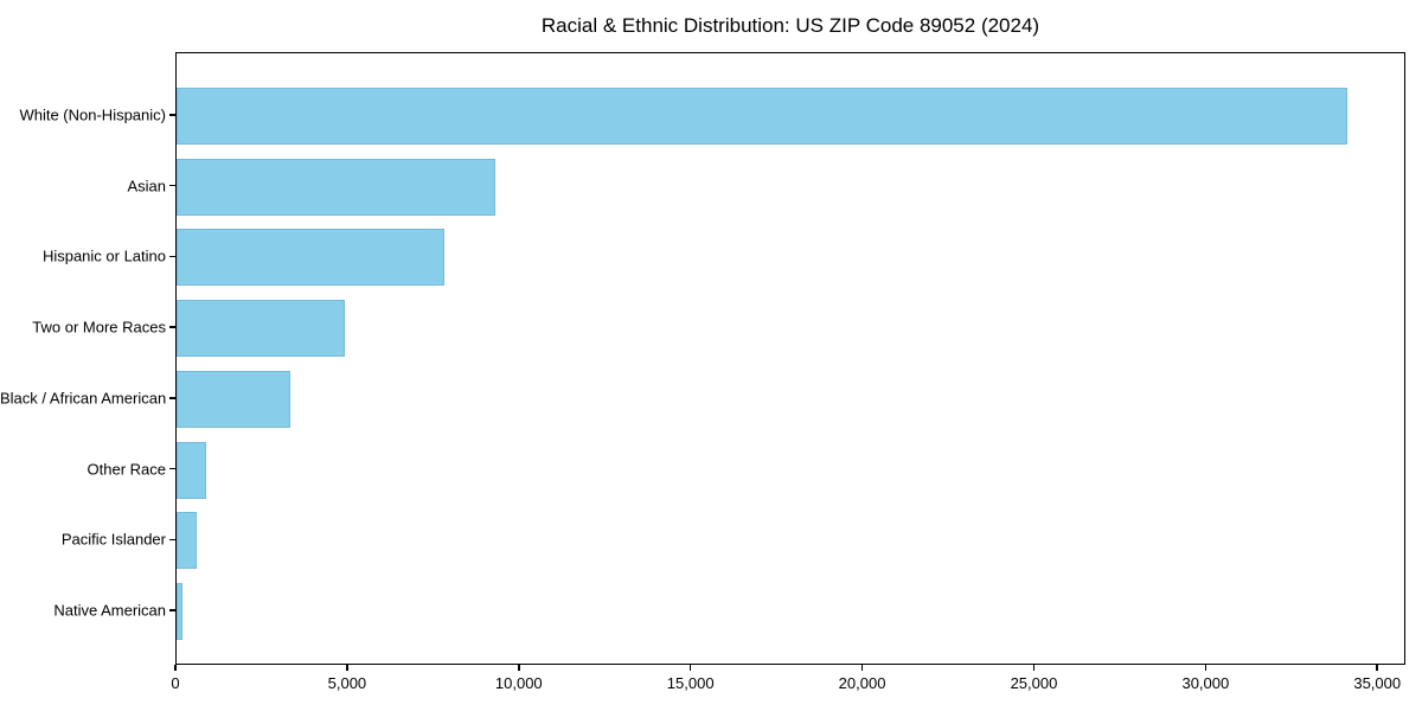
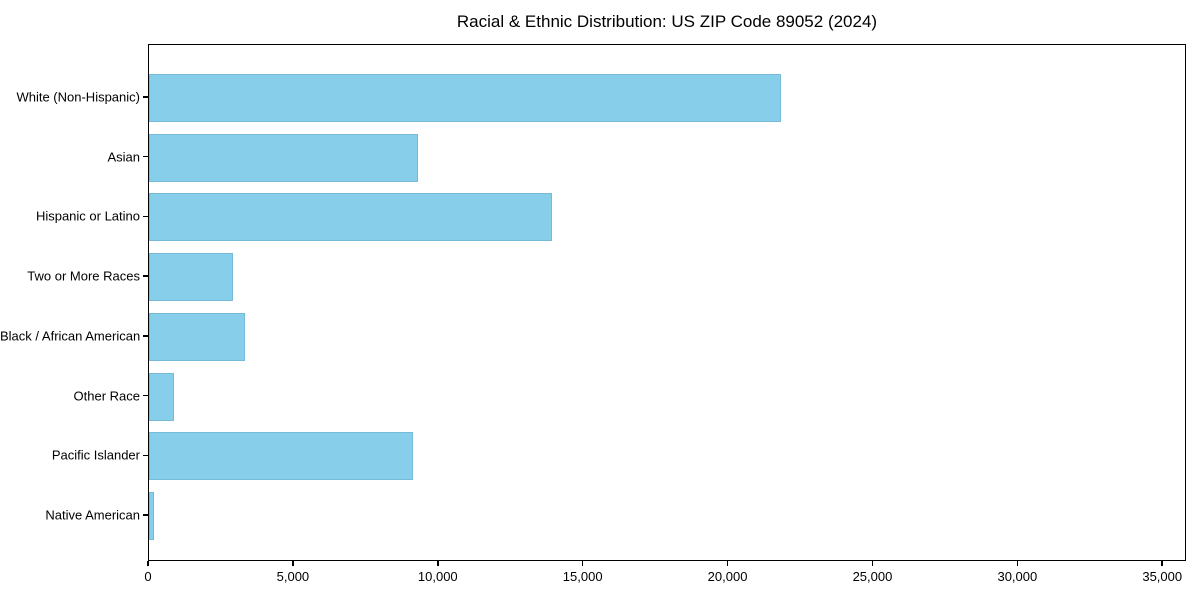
White (Non-Hispanic): 34100 -> 21800
Hispanic or Latino: 7800 -> 13900
Two or More Races: 4900 -> 2900
Pacific Islander: 600 -> 9100
